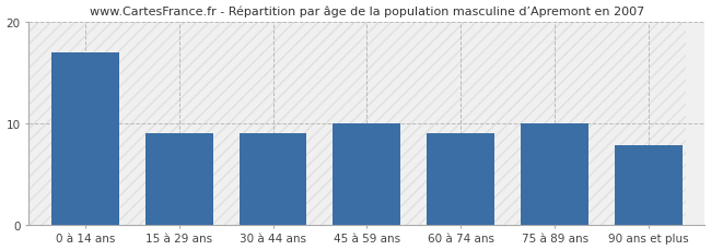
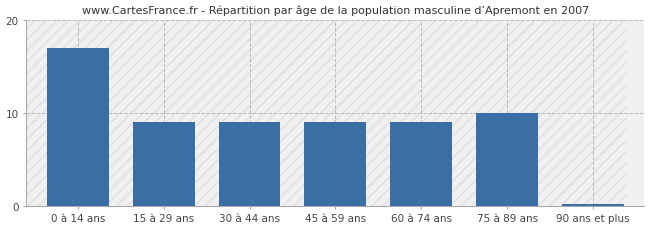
45 à 59 ans: 10.0 -> 9.0
90 ans et plus: 7.8 -> 0.2
